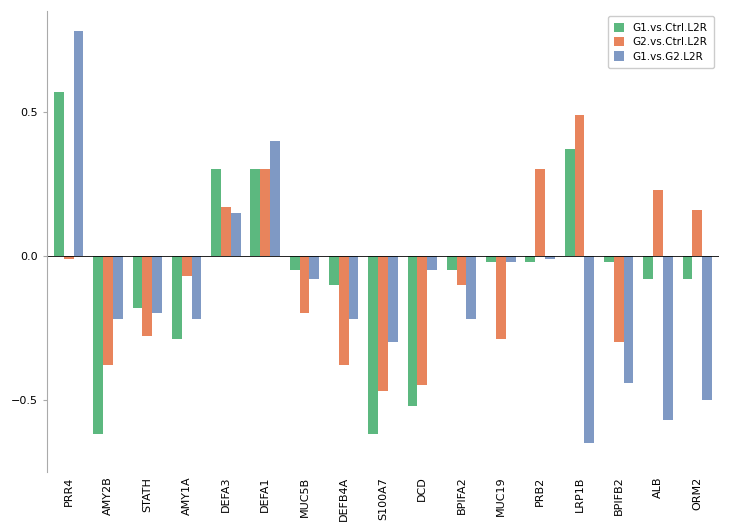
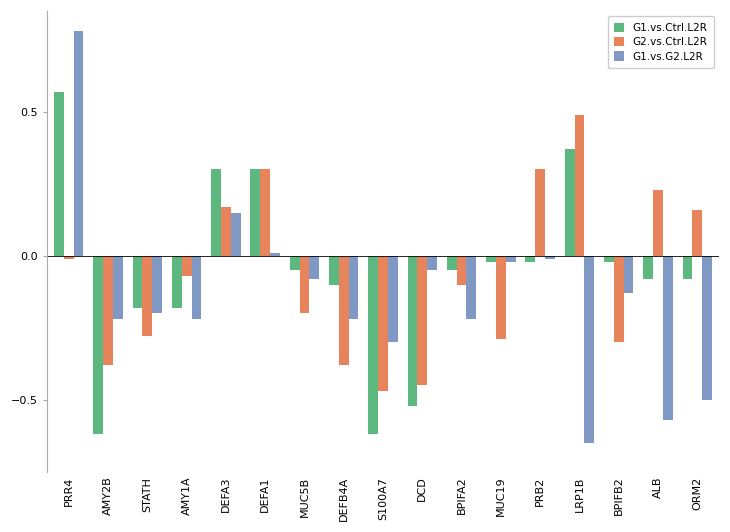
G1.vs.Ctrl.L2R/AMY1A: -0.29 -> -0.18
G1.vs.G2.L2R/DEFA1: 0.40 -> 0.01
G1.vs.G2.L2R/BPIFB2: -0.44 -> -0.13
